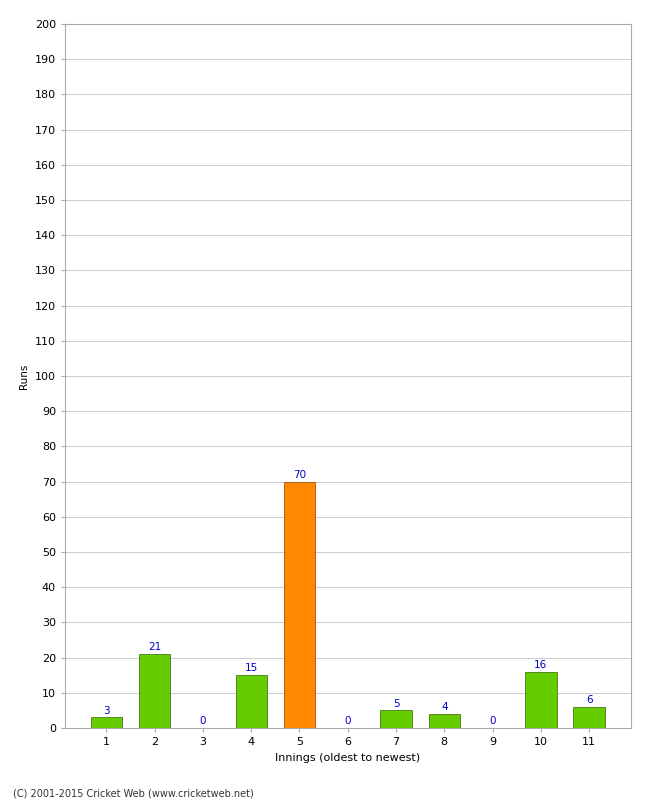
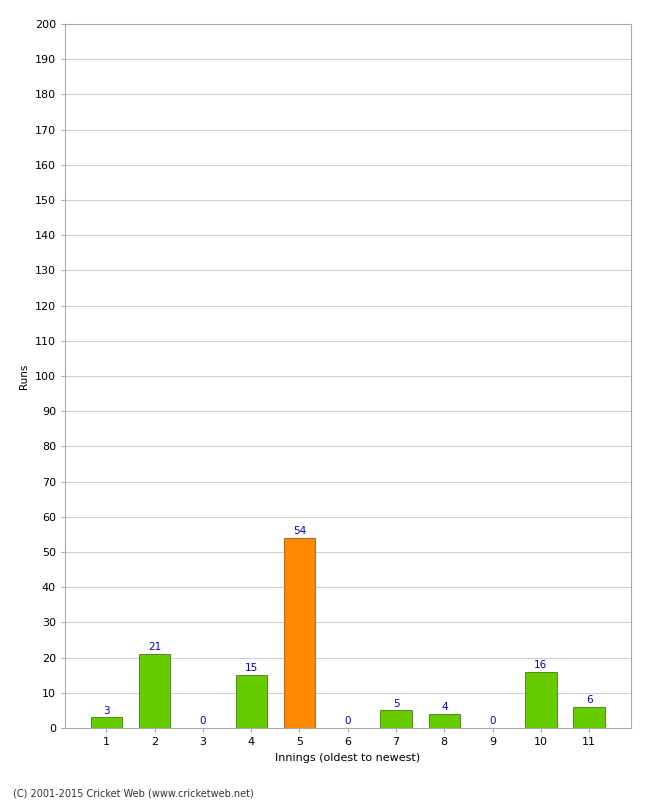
5: 70 -> 54
